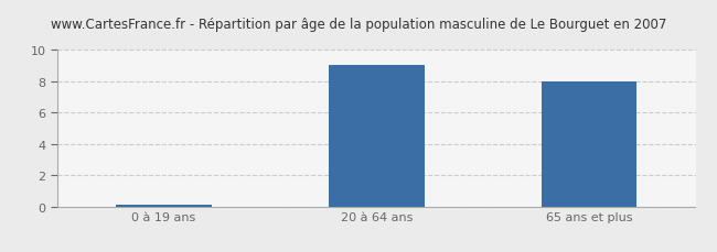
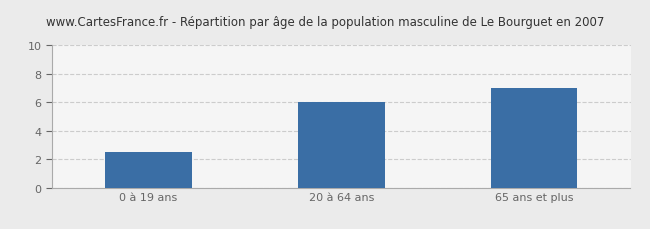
0 à 19 ans: 0.1 -> 2.5
20 à 64 ans: 9.0 -> 6.0
65 ans et plus: 8.0 -> 7.0
